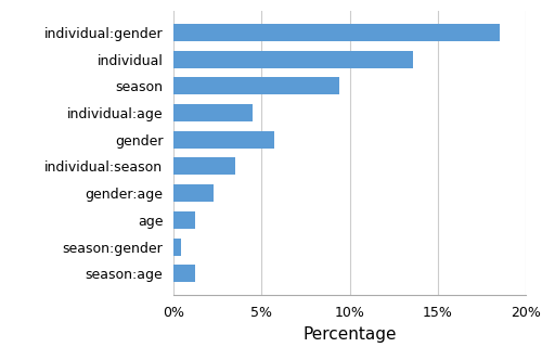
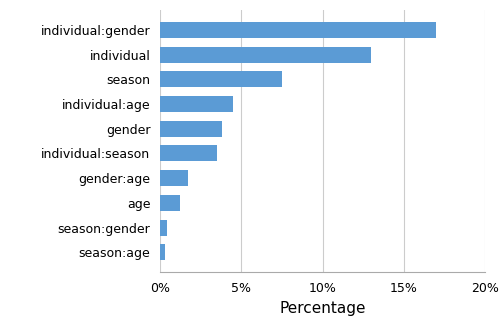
individual:gender: 18.5% -> 17.0%
individual: 13.6% -> 13.0%
season: 9.4% -> 7.5%
gender: 5.7% -> 3.8%
gender:age: 2.3% -> 1.7%
season:age: 1.2% -> 0.3%
